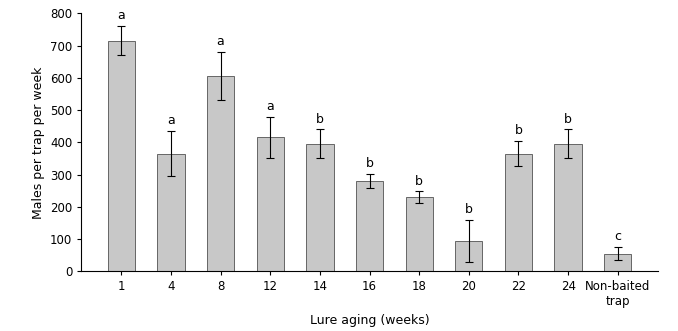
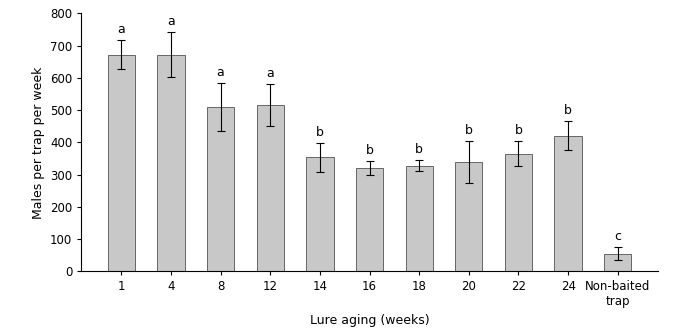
1: 715 -> 672
4: 365 -> 672
8: 605 -> 510
12: 415 -> 515
14: 395 -> 353
16: 280 -> 320
18: 230 -> 328
20: 95 -> 338
24: 395 -> 420
